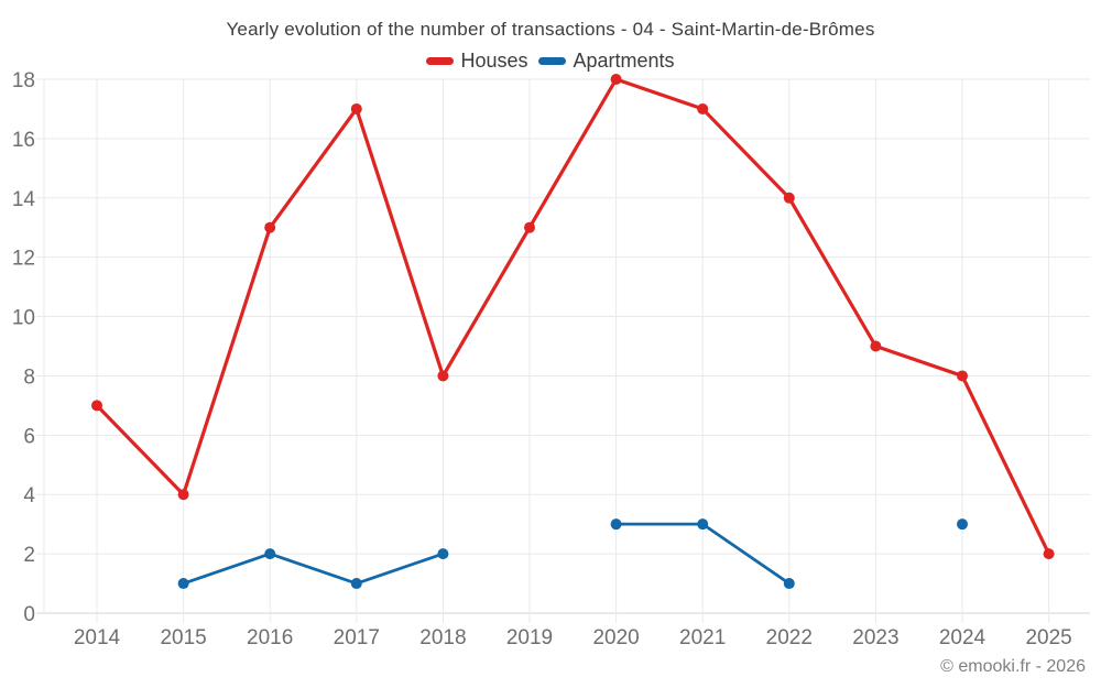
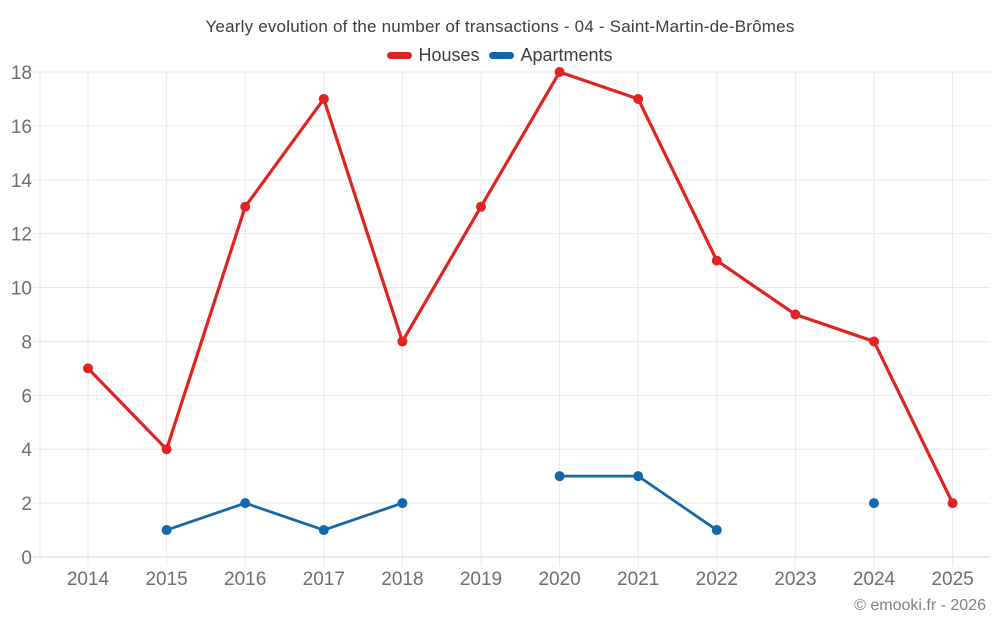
Houses/2022: 14 -> 11
Apartments/2024: 3 -> 2
